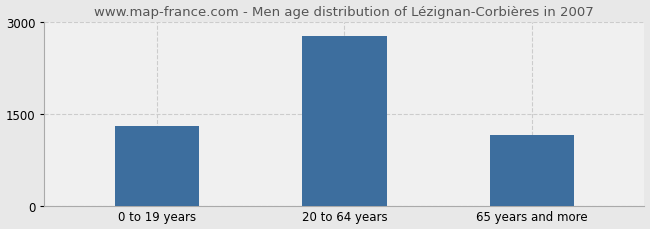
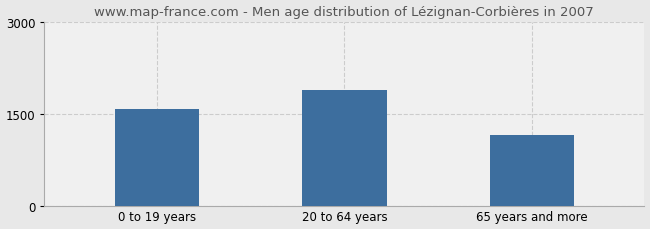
0 to 19 years: 1290 -> 1580
20 to 64 years: 2760 -> 1880
